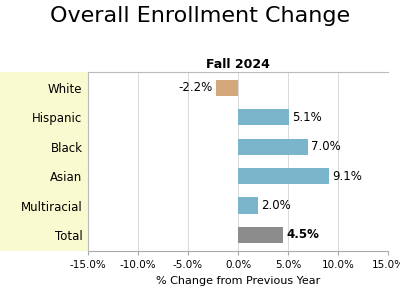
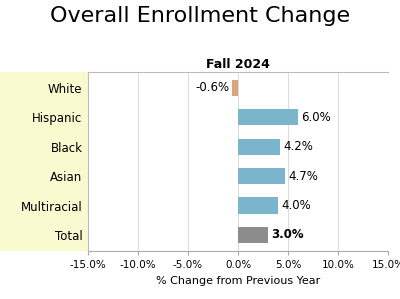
White: -2.2% -> -0.6%
Hispanic: 5.1% -> 6.0%
Black: 7.0% -> 4.2%
Asian: 9.1% -> 4.7%
Multiracial: 2.0% -> 4.0%
Total: 4.5% -> 3.0%
